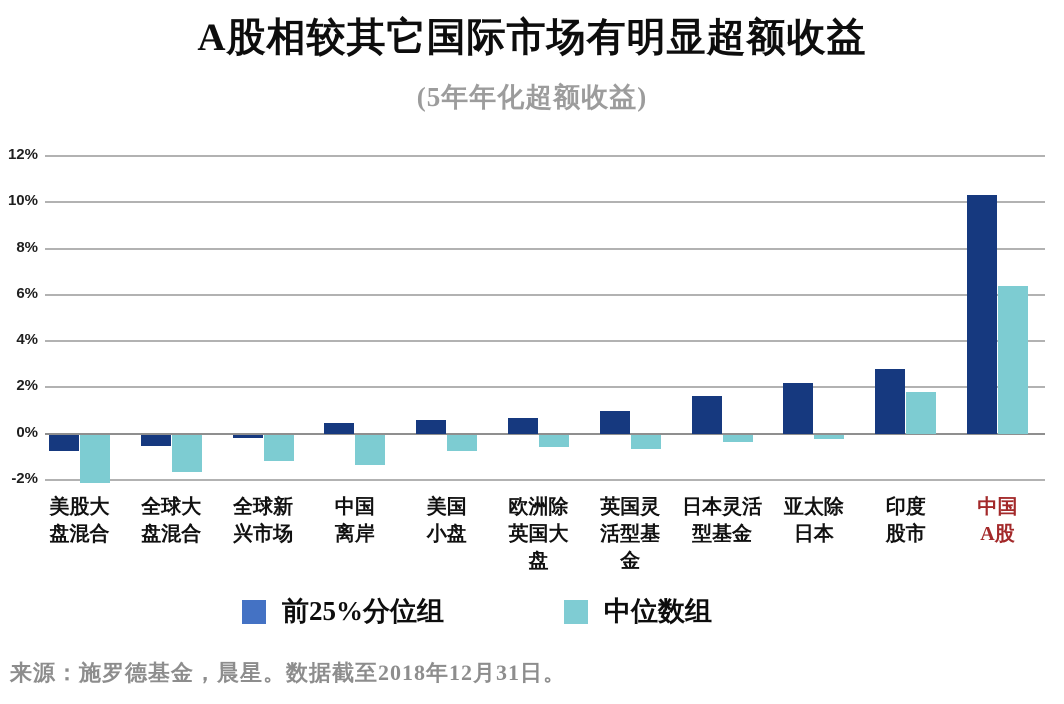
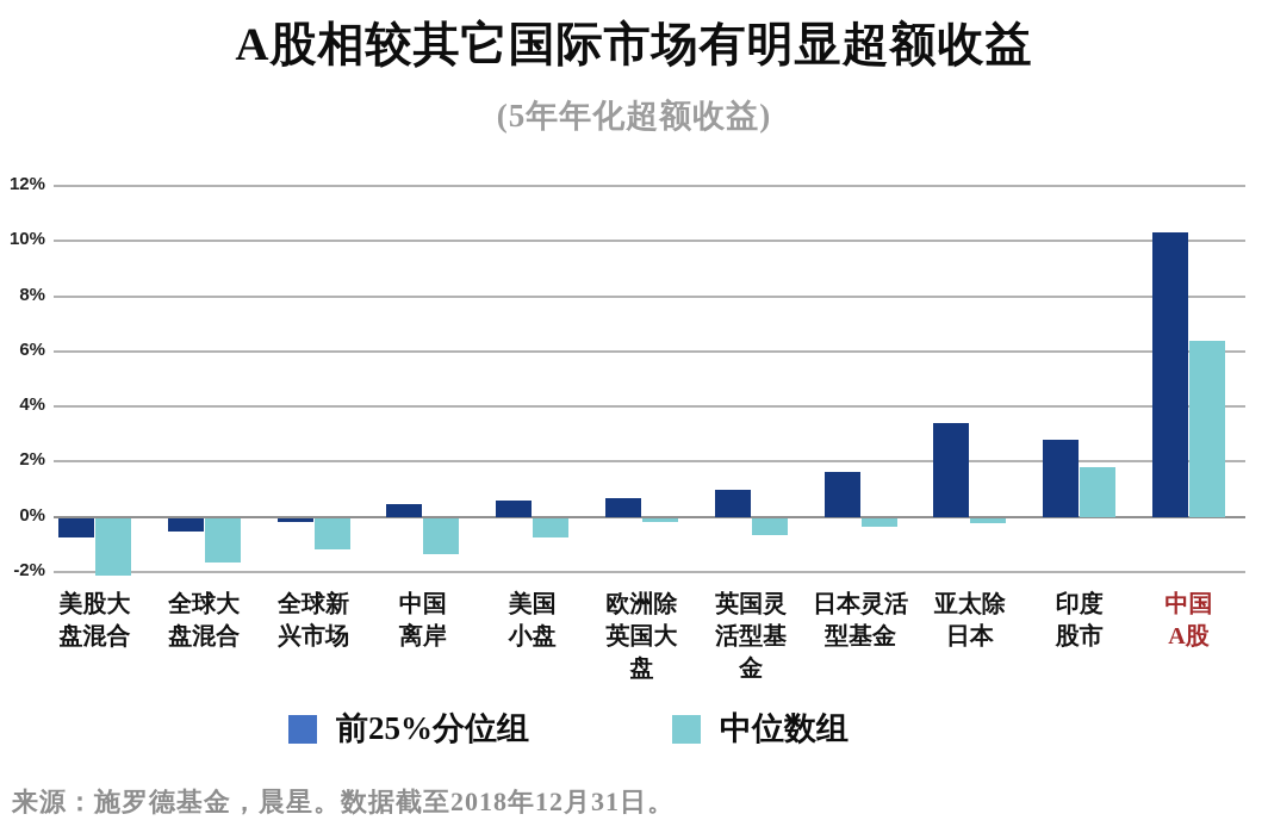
中位数组/欧洲除英国大盘: -0.6% -> -0.1%
前25%分位组/亚太除日本: 2.2% -> 3.4%
